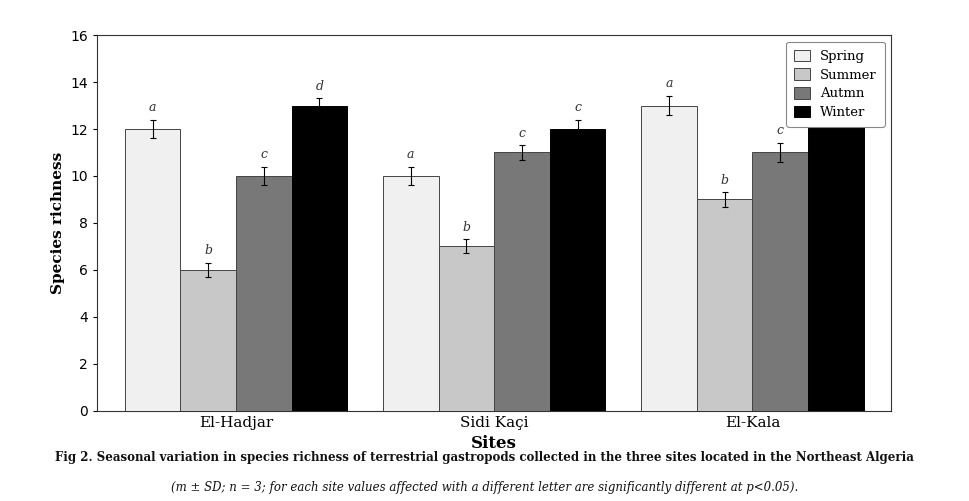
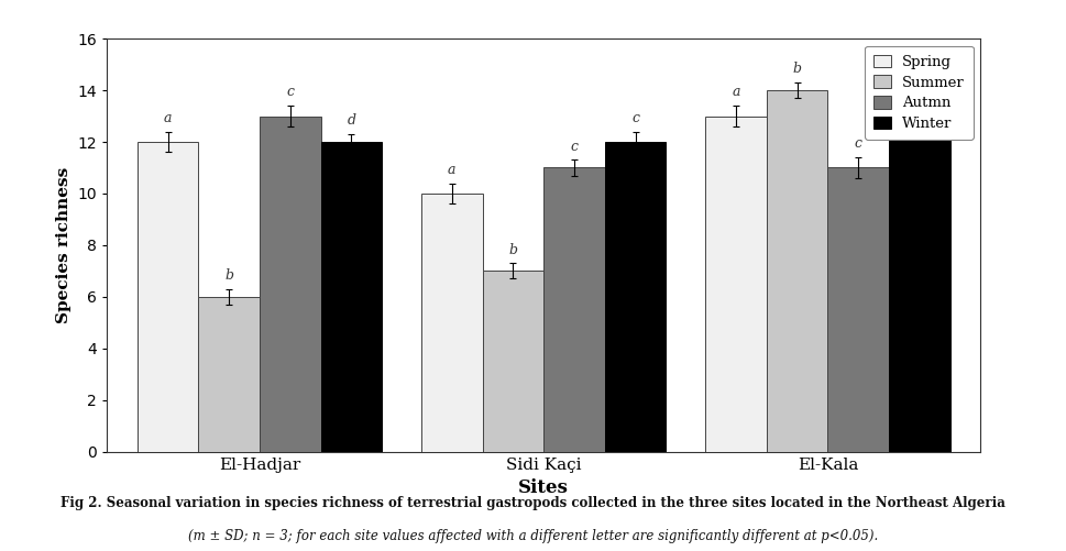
Autmn/El-Hadjar: 10 -> 13
Winter/El-Hadjar: 13 -> 12
Summer/El-Kala: 9 -> 14
